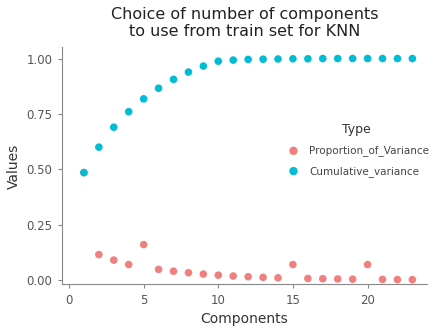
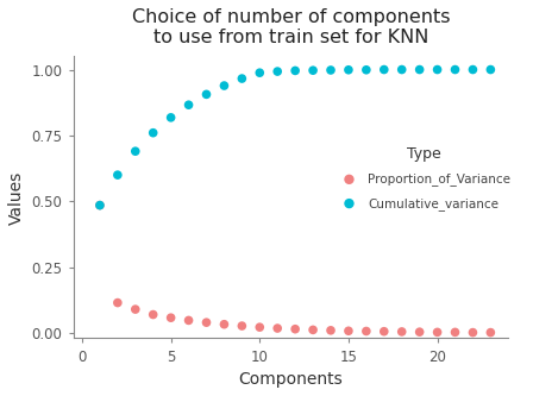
Proportion_of_Variance/5: 0.160 -> 0.058
Proportion_of_Variance/15: 0.070 -> 0.008
Proportion_of_Variance/20: 0.070 -> 0.003
